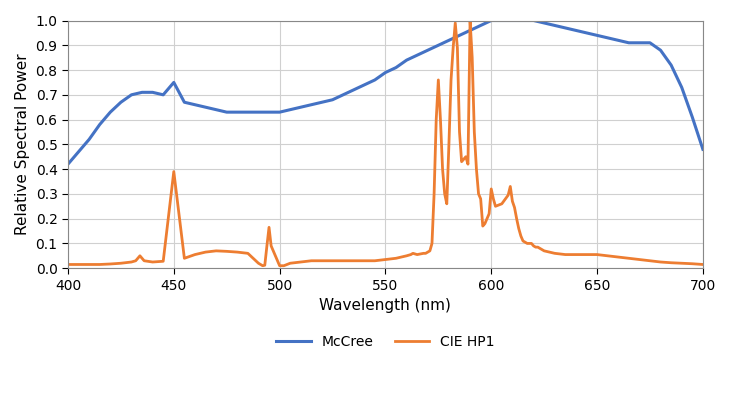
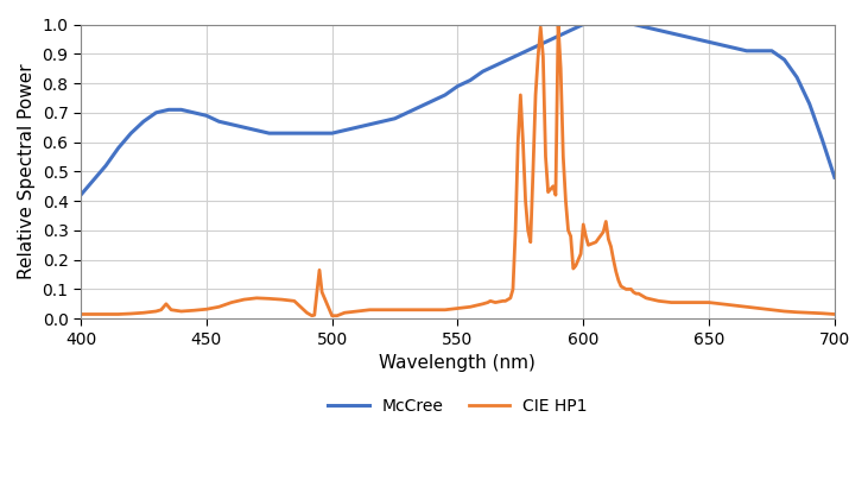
McCree/450: 0.75 -> 0.69
CIE HP1/450: 0.390 -> 0.032
